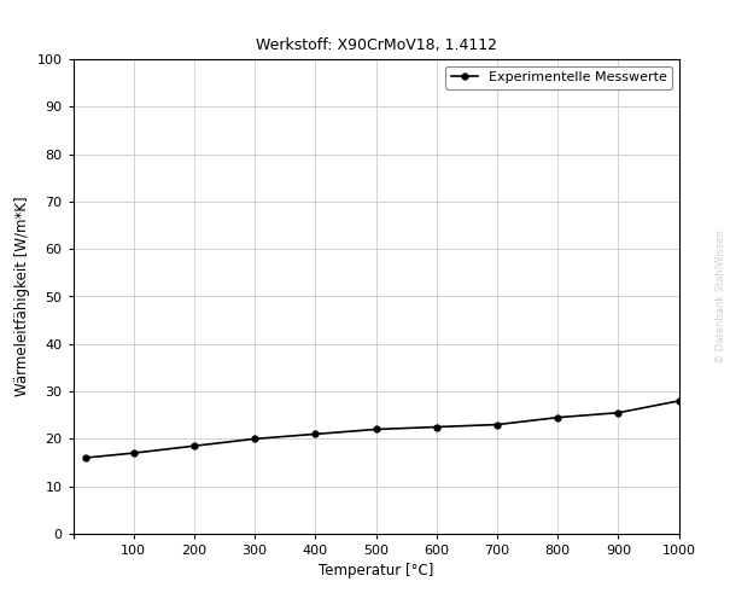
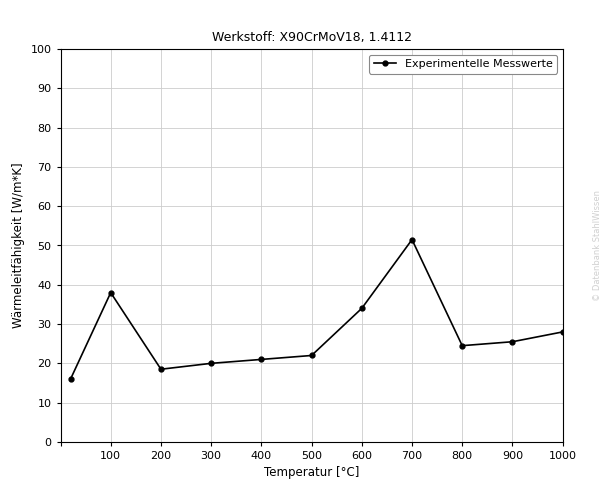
100: 17.0 -> 38.0
600: 22.5 -> 34.0
700: 23.0 -> 51.5
